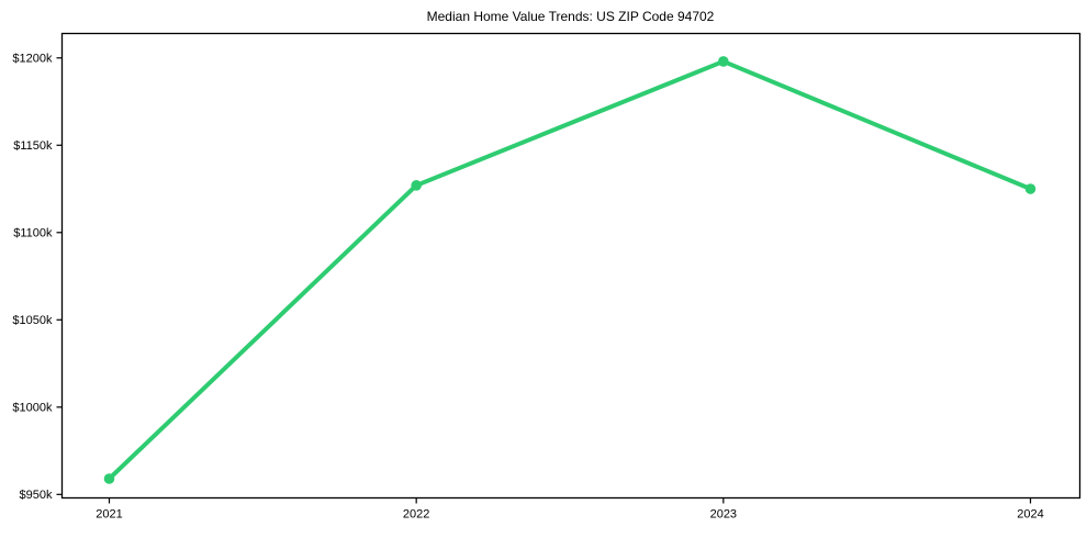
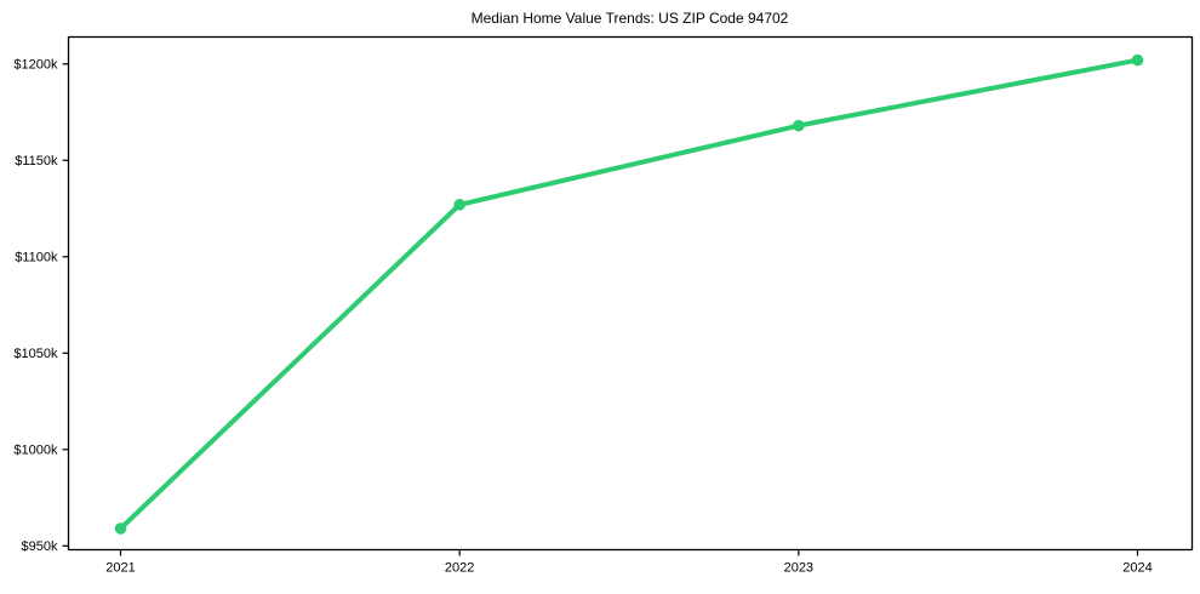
2023: $1198k -> $1168k
2024: $1125k -> $1202k
